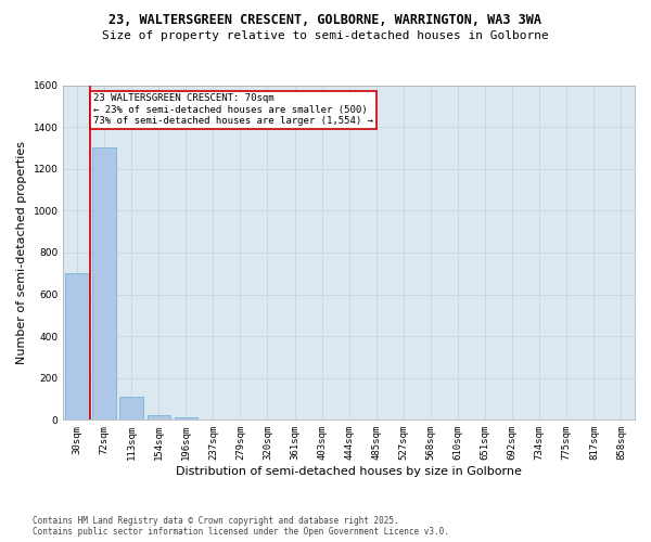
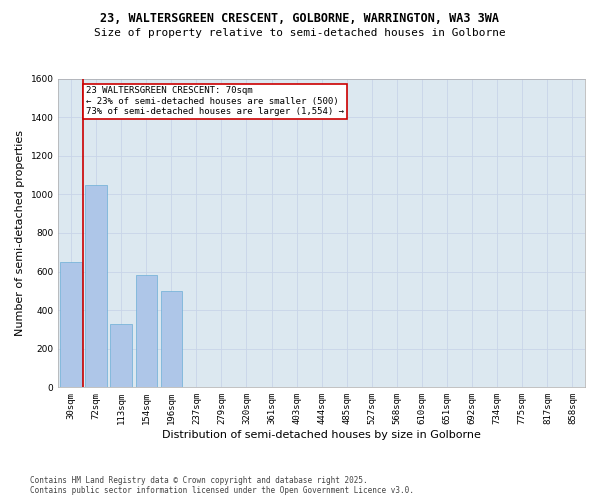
30sqm: 700 -> 650
72sqm: 1300 -> 1050
113sqm: 110 -> 330
154sqm: 20 -> 580
196sqm: 10 -> 500
